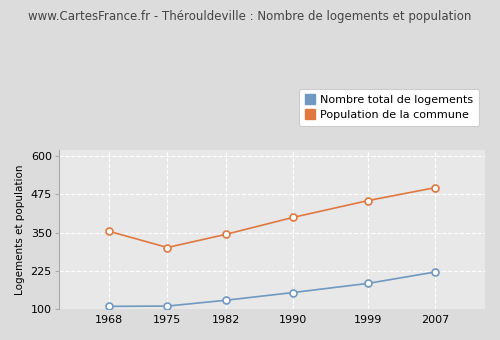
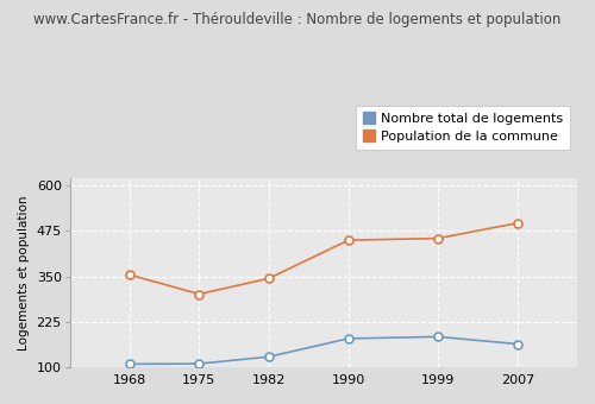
Nombre total de logements/1990: 155 -> 180
Population de la commune/1990: 400 -> 450
Nombre total de logements/2007: 222 -> 165
